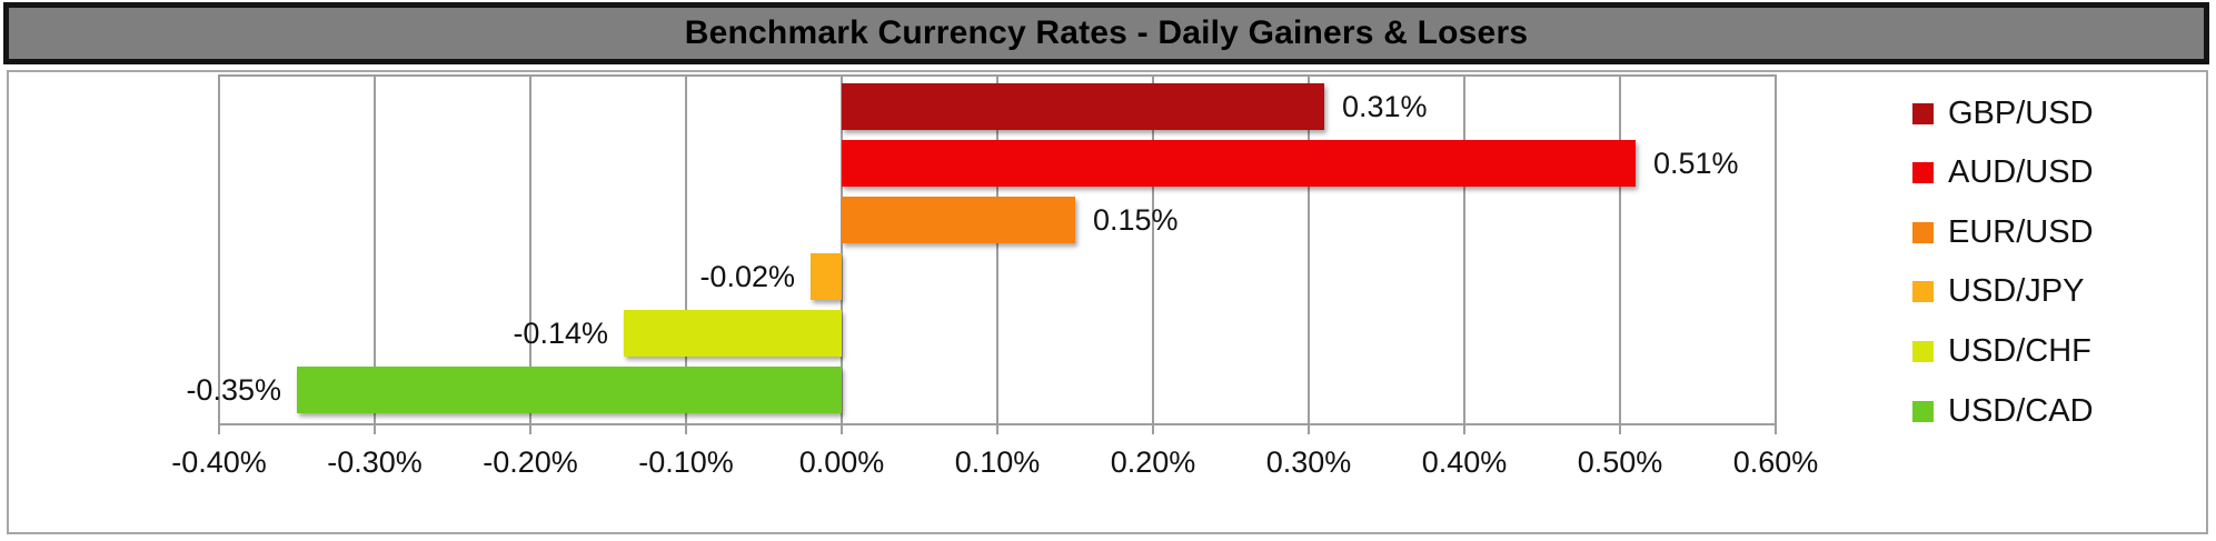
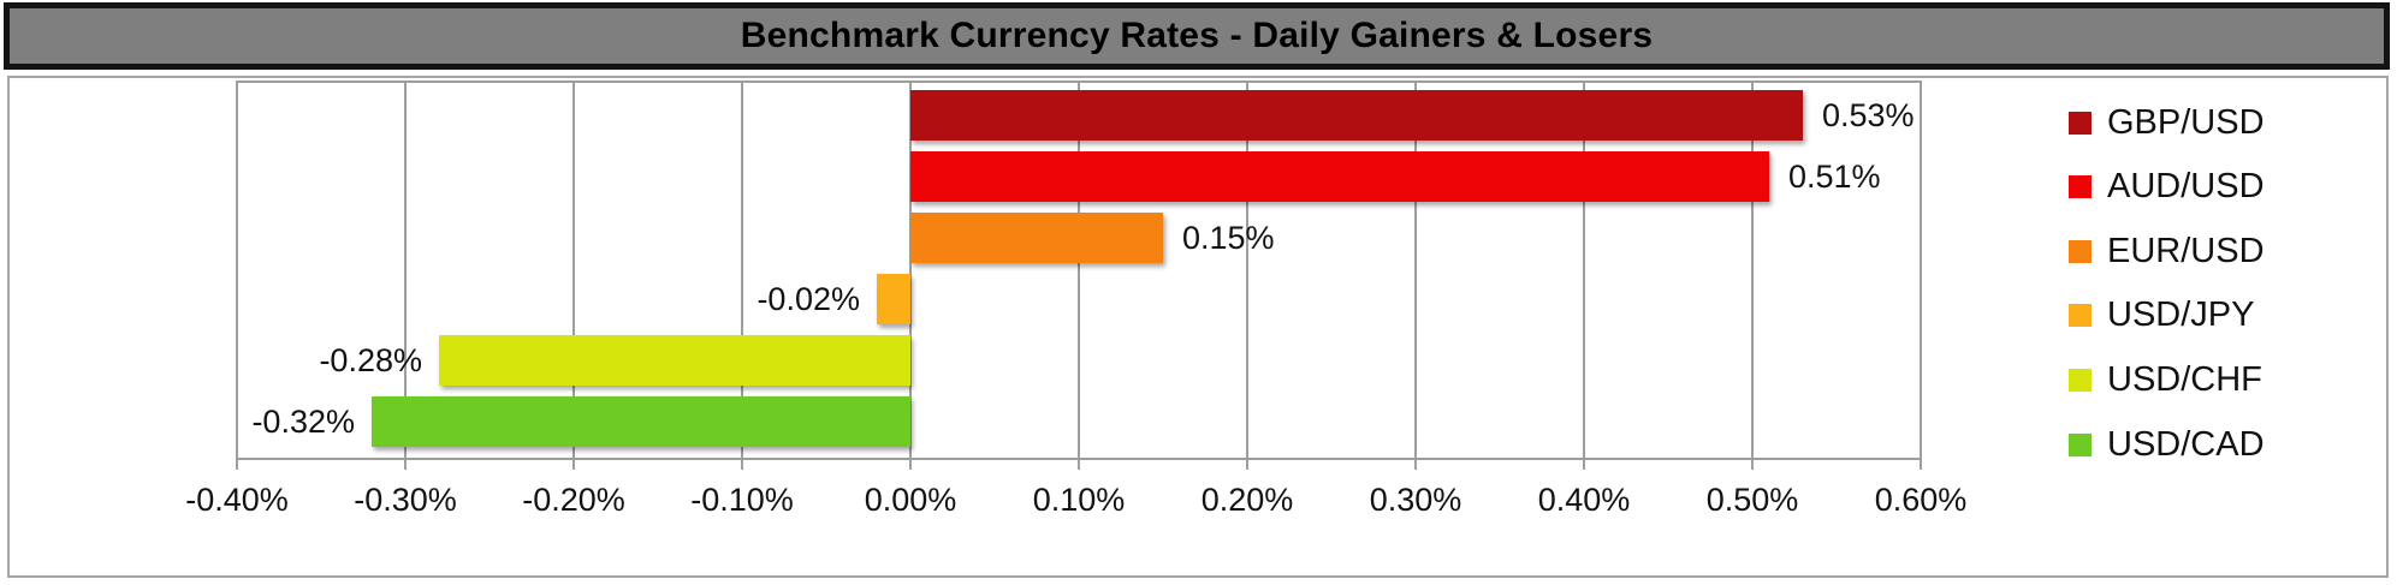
GBP/USD: 0.31% -> 0.53%
USD/CHF: -0.14% -> -0.28%
USD/CAD: -0.35% -> -0.32%
